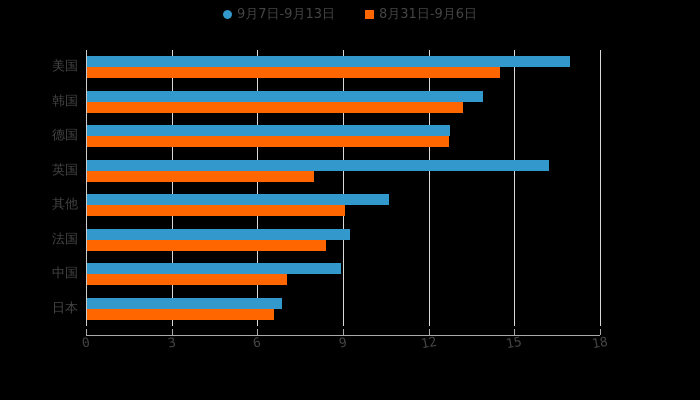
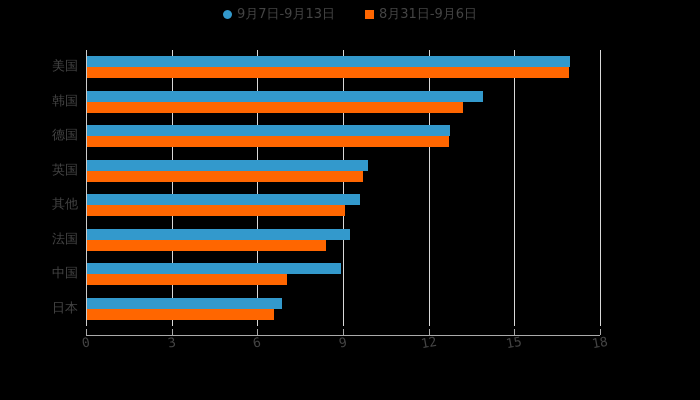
8月31日-9月6日/美国: 14.5 -> 16.9
9月7日-9月13日/英国: 16.2 -> 9.9
8月31日-9月6日/英国: 8.0 -> 9.7
9月7日-9月13日/其他: 10.6 -> 9.6
